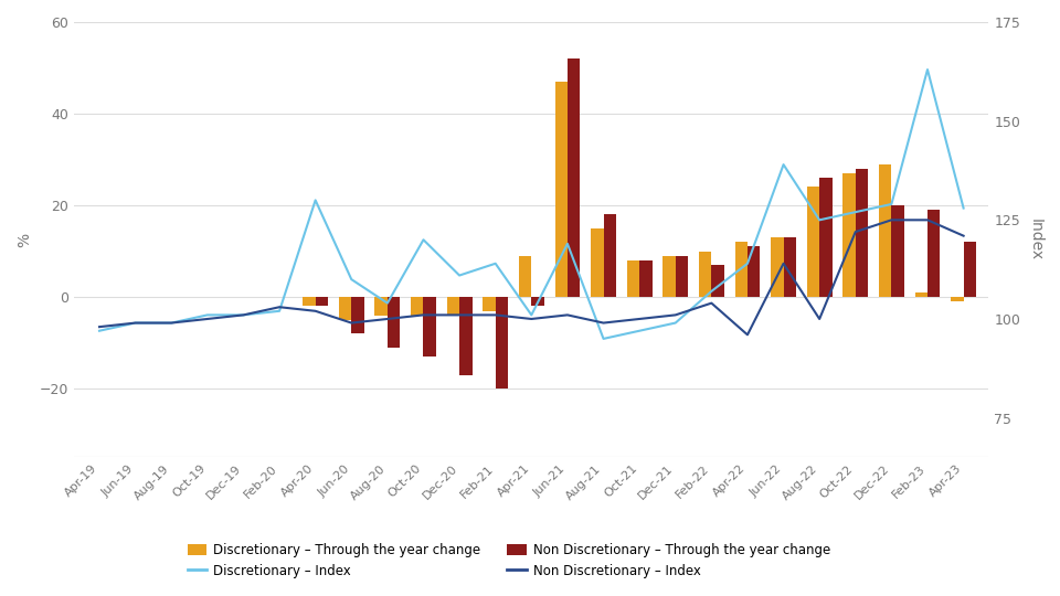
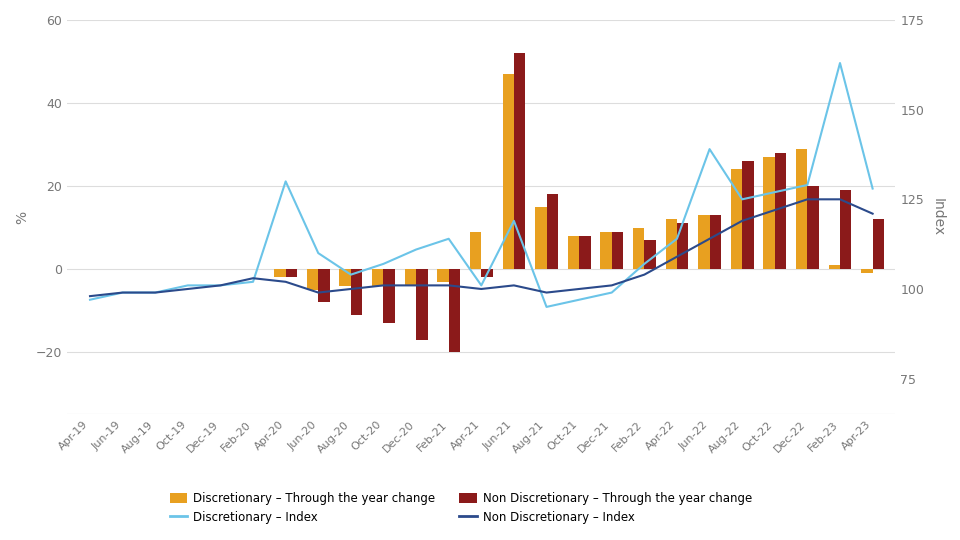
Discretionary – Index/Oct-20: 120 -> 107
Non Discretionary – Index/Apr-22: 96 -> 109
Non Discretionary – Index/Aug-22: 100 -> 119
